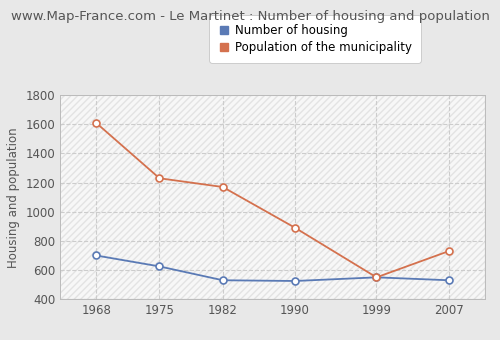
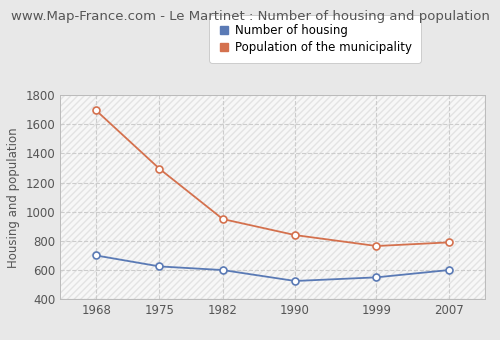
Population of the municipality/1968: 1610 -> 1700
Population of the municipality/1975: 1230 -> 1300
Number of housing/1982: 530 -> 600
Population of the municipality/1982: 1170 -> 950
Population of the municipality/1990: 890 -> 840
Population of the municipality/1999: 550 -> 760
Number of housing/2007: 530 -> 600
Population of the municipality/2007: 730 -> 790
